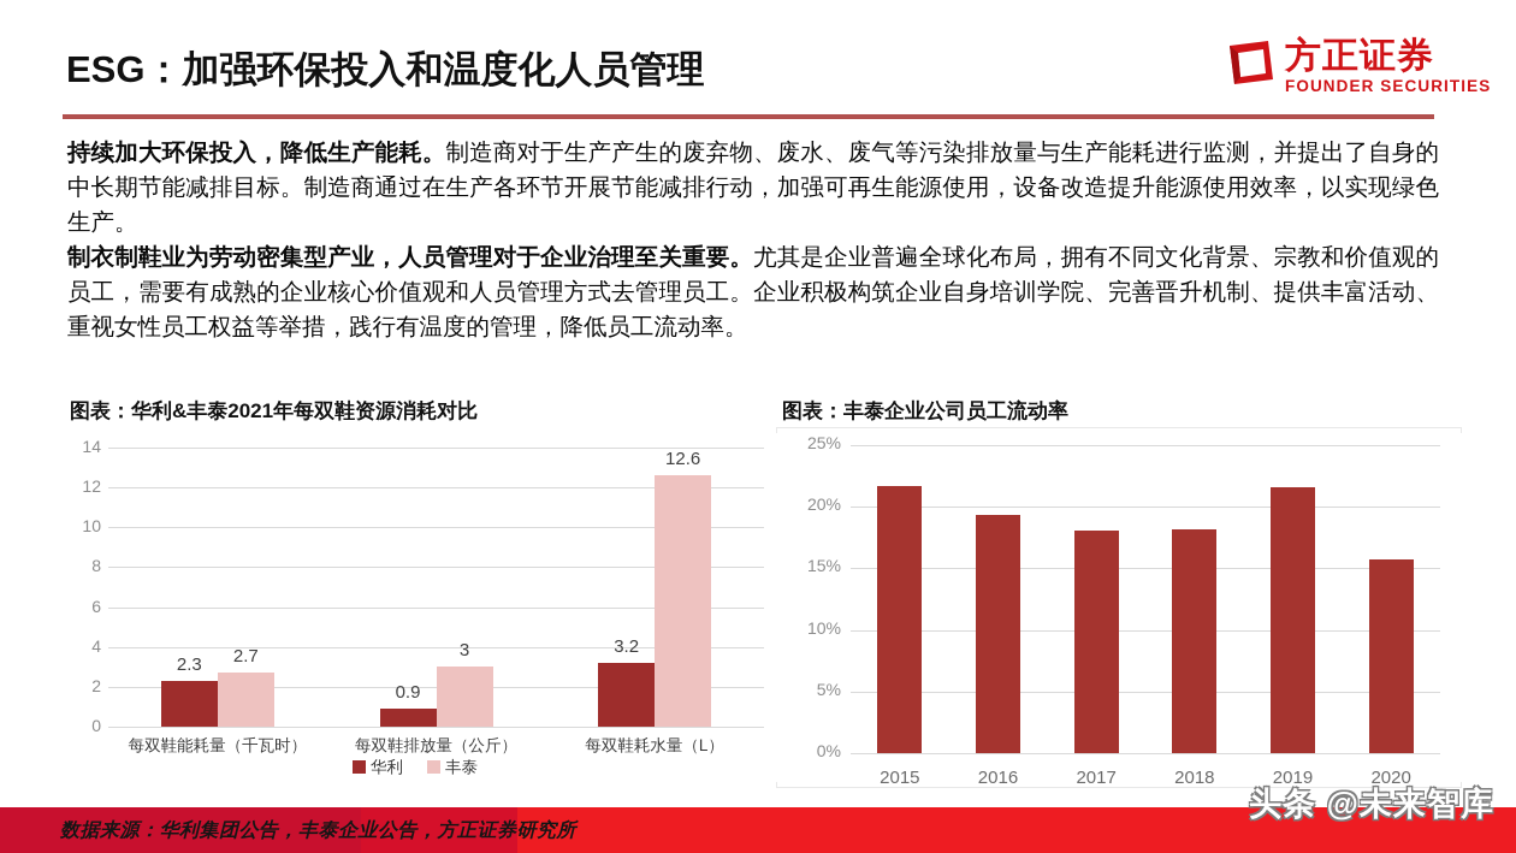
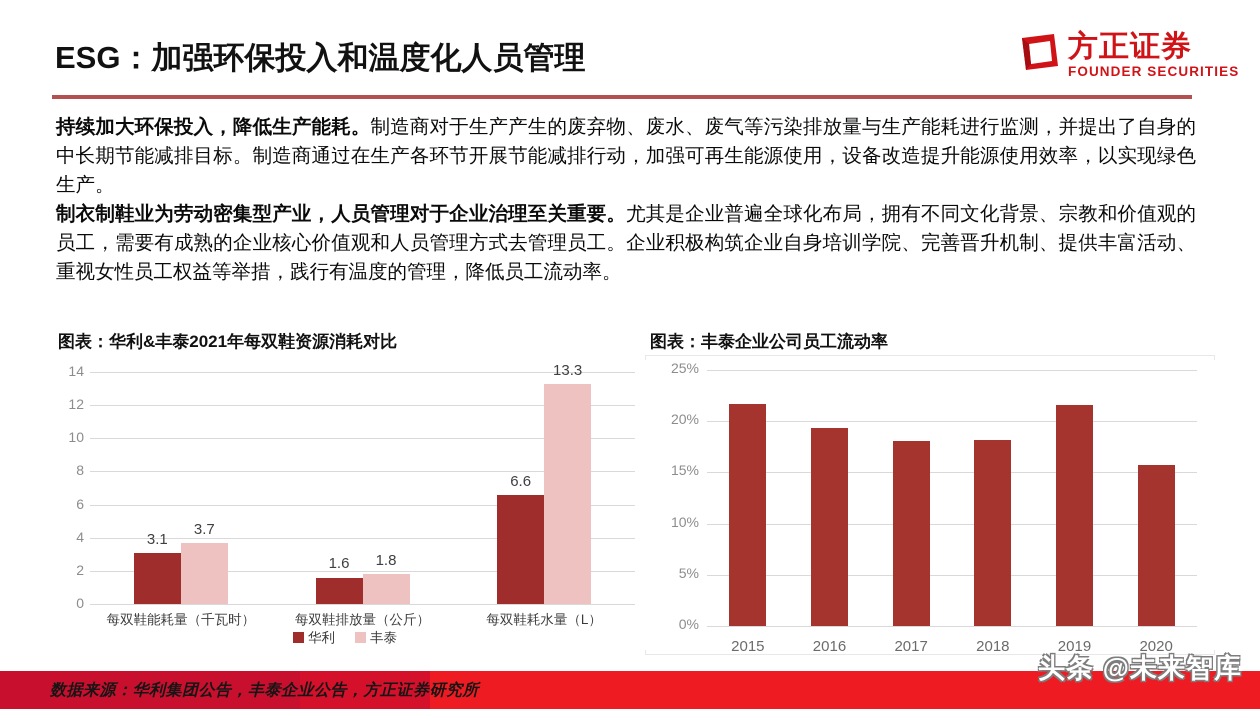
图表：华利&丰泰2021年每双鞋资源消耗对比/华利/每双鞋能耗量（千瓦时）: 2.3 -> 3.1
图表：华利&丰泰2021年每双鞋资源消耗对比/丰泰/每双鞋能耗量（千瓦时）: 2.7 -> 3.7
图表：华利&丰泰2021年每双鞋资源消耗对比/华利/每双鞋排放量（公斤）: 0.9 -> 1.6
图表：华利&丰泰2021年每双鞋资源消耗对比/丰泰/每双鞋排放量（公斤）: 3 -> 1.8
图表：华利&丰泰2021年每双鞋资源消耗对比/华利/每双鞋耗水量（L）: 3.2 -> 6.6
图表：华利&丰泰2021年每双鞋资源消耗对比/丰泰/每双鞋耗水量（L）: 12.6 -> 13.3
